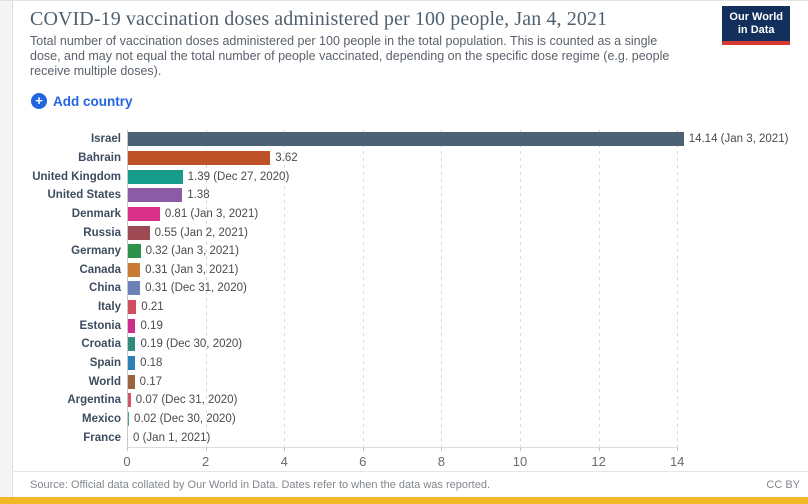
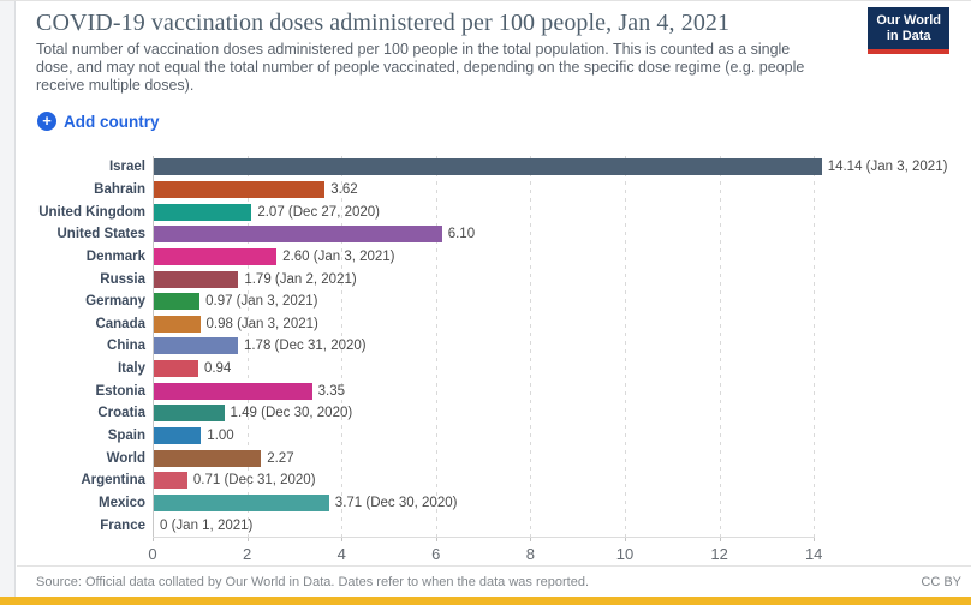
United Kingdom: 1.39 -> 2.07
United States: 1.38 -> 6.10
Denmark: 0.81 -> 2.60
Russia: 0.55 -> 1.79
Germany: 0.32 -> 0.97
Canada: 0.31 -> 0.98
China: 0.31 -> 1.78
Italy: 0.21 -> 0.94
Estonia: 0.19 -> 3.35
Croatia: 0.19 -> 1.49
Spain: 0.18 -> 1.00
World: 0.17 -> 2.27
Argentina: 0.07 -> 0.71
Mexico: 0.02 -> 3.71
